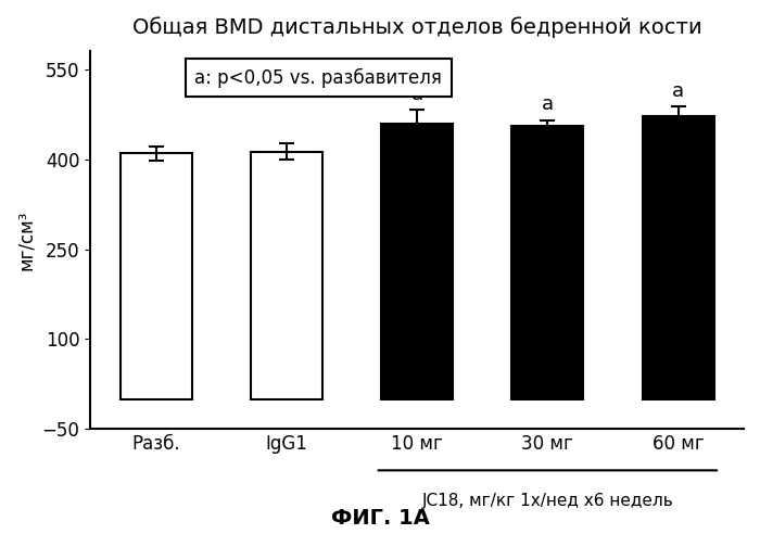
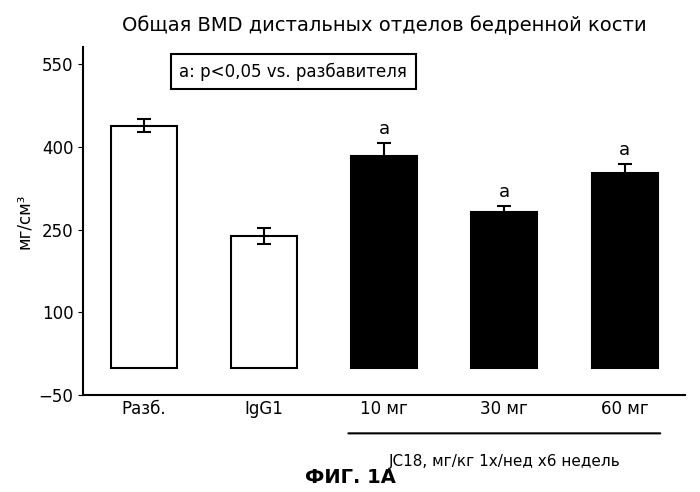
Разб.: 410 -> 438
IgG1: 413 -> 238
10 мг: 460 -> 384
30 мг: 455 -> 282
60 мг: 472 -> 352
